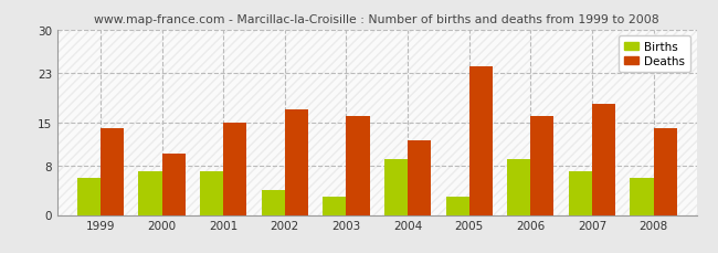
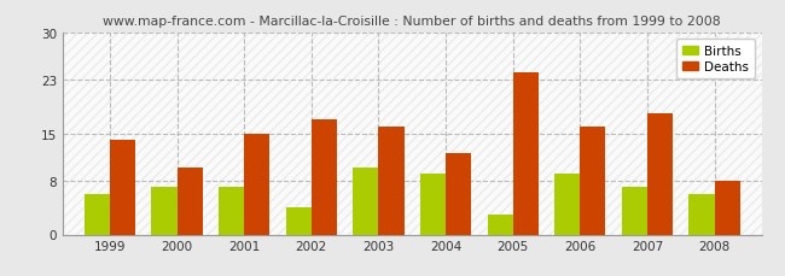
Births/2003: 3 -> 10
Deaths/2008: 14 -> 8
